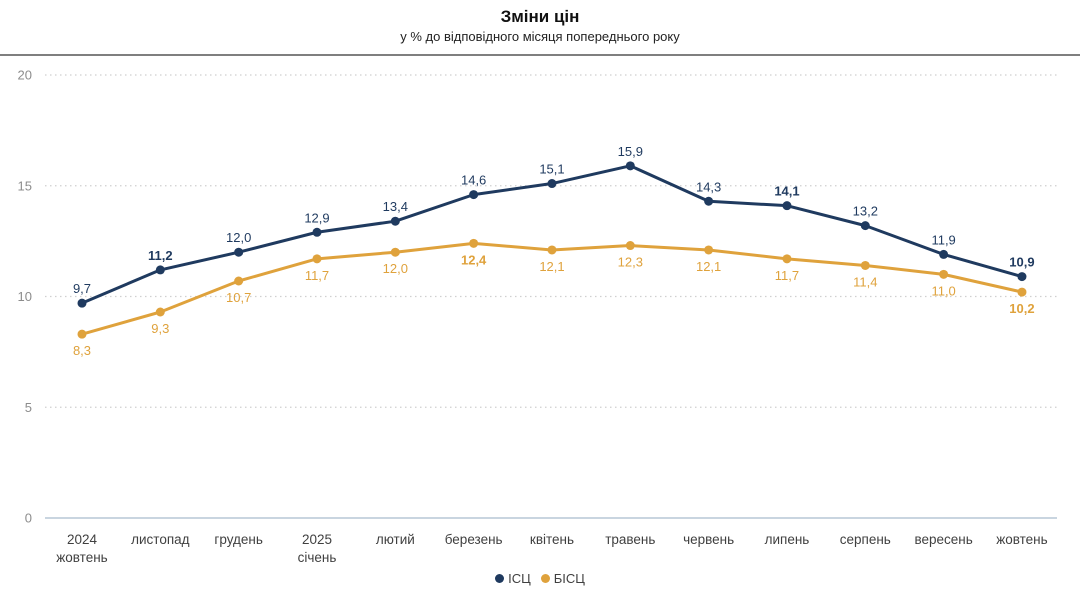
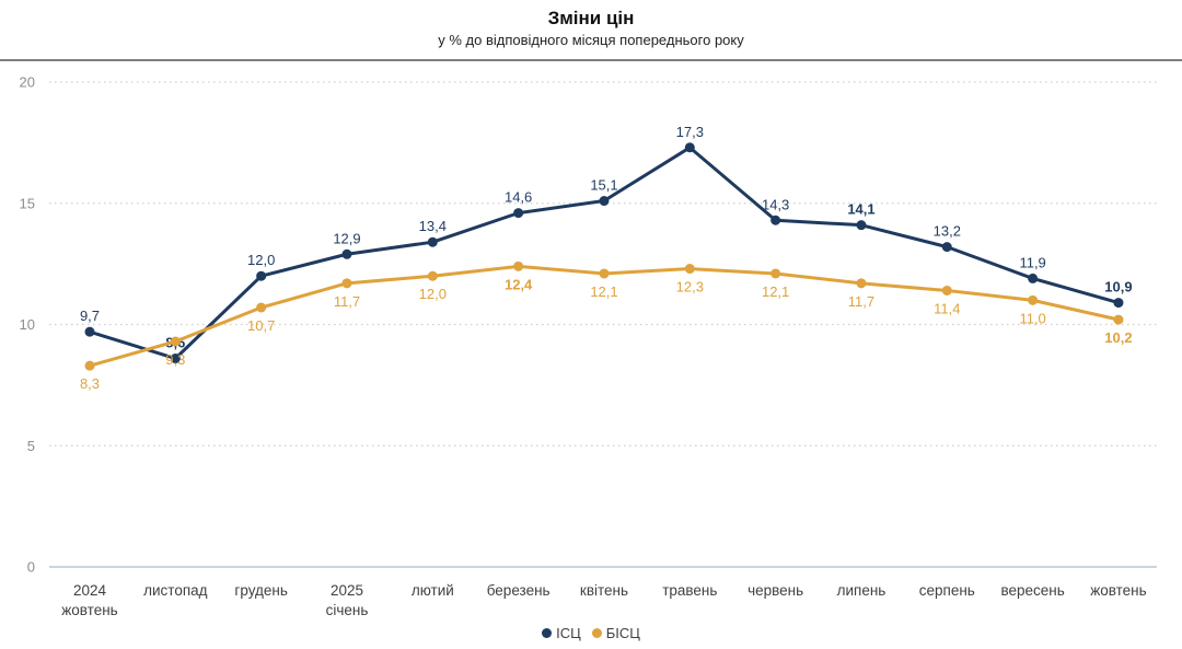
ІСЦ/листопад: 11,2 -> 8,6
ІСЦ/травень: 15,9 -> 17,3
